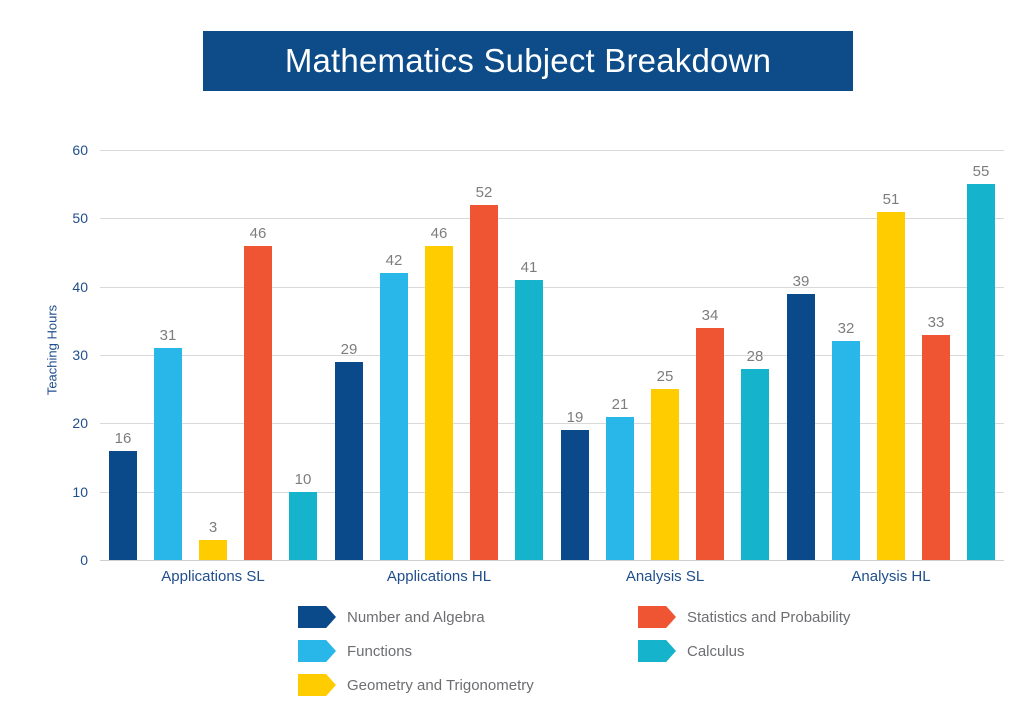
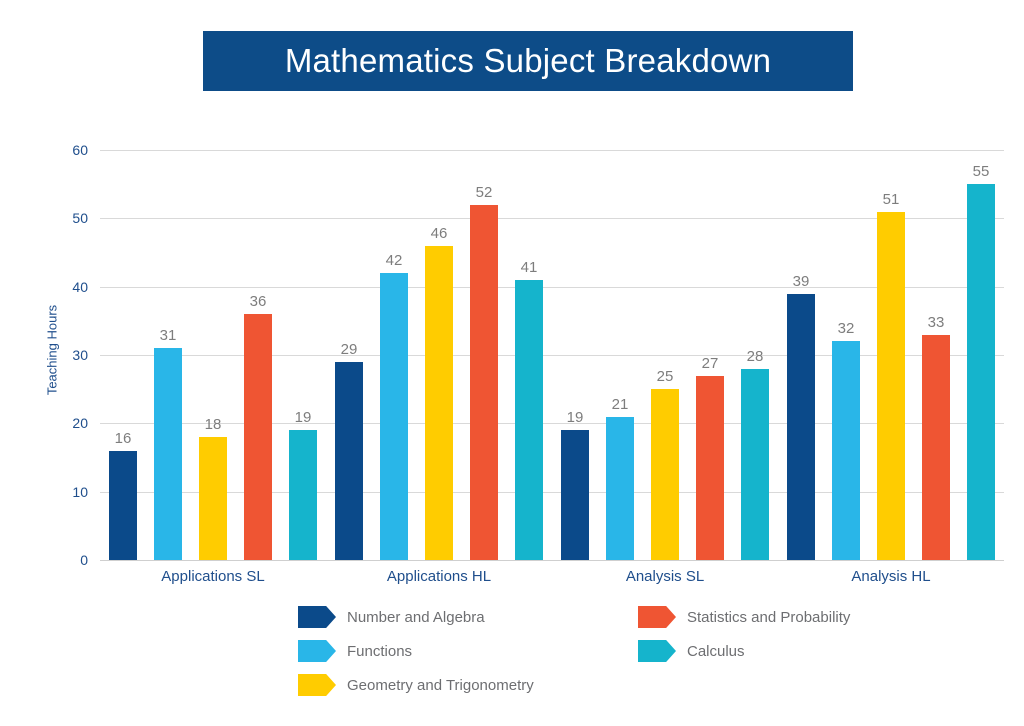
Geometry and Trigonometry/Applications SL: 3 -> 18
Statistics and Probability/Applications SL: 46 -> 36
Calculus/Applications SL: 10 -> 19
Statistics and Probability/Analysis SL: 34 -> 27
